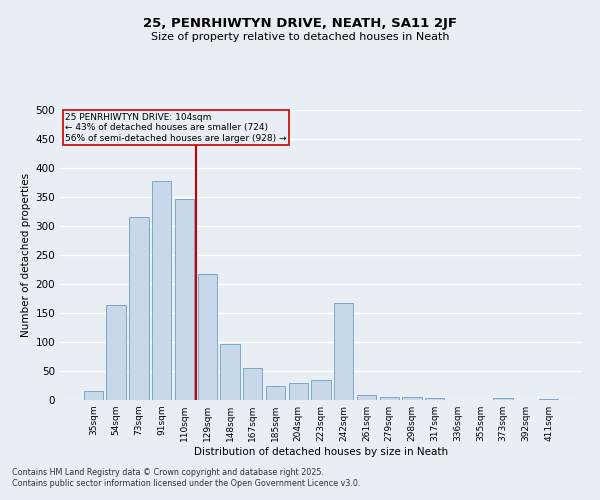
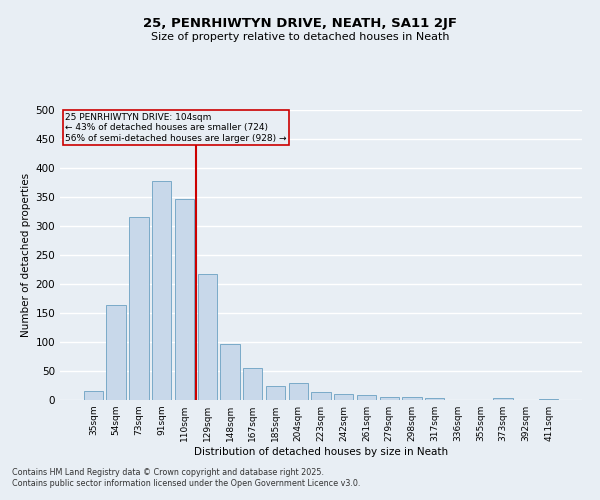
223sqm: 34 -> 14
242sqm: 168 -> 11
